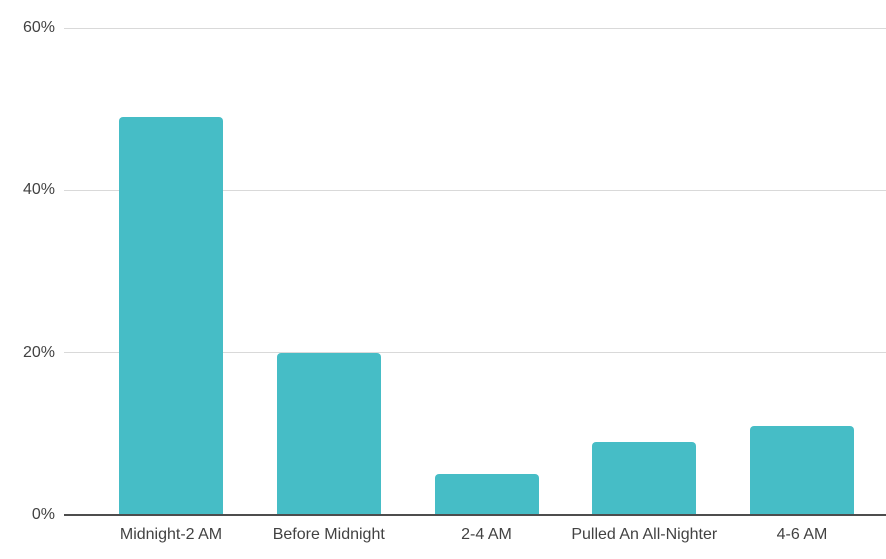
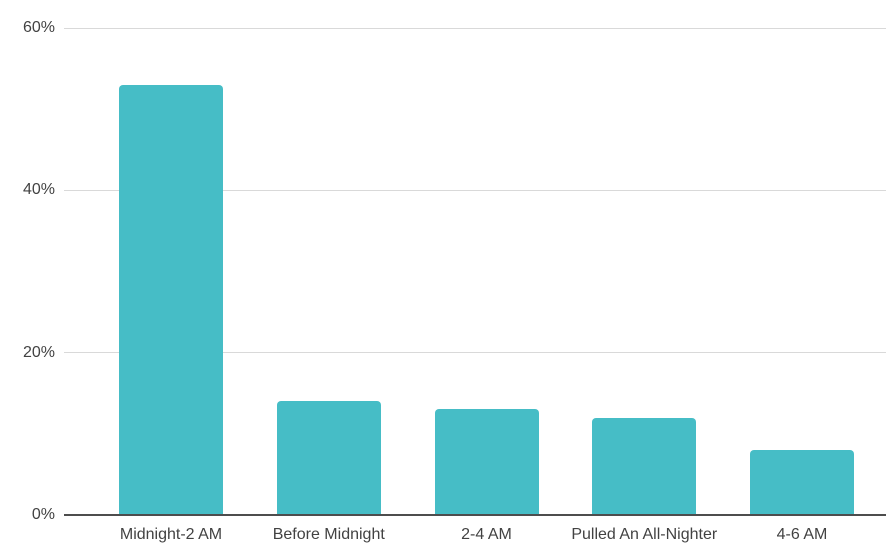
Midnight-2 AM: 49% -> 53%
Before Midnight: 20% -> 14%
2-4 AM: 5% -> 13%
Pulled An All-Nighter: 9% -> 12%
4-6 AM: 11% -> 8%
